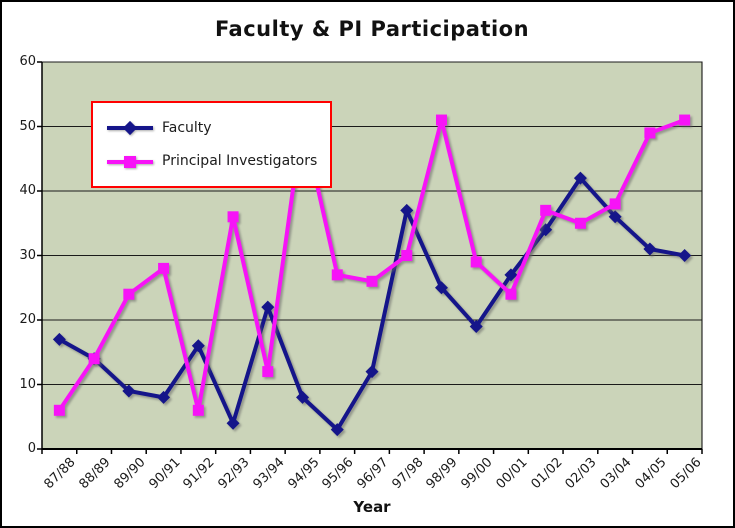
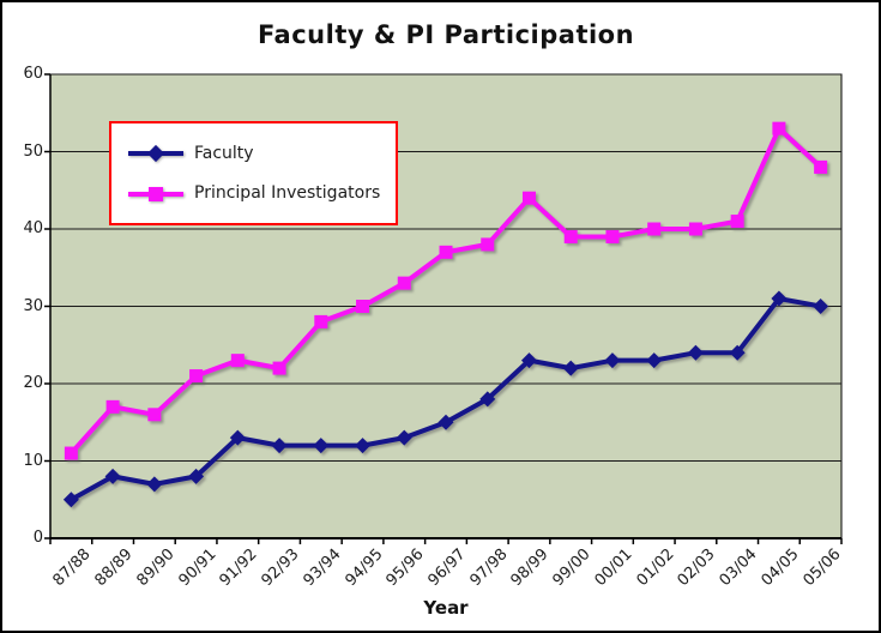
Faculty/87/88: 17 -> 5
Principal Investigators/87/88: 6 -> 11
Faculty/88/89: 14 -> 8
Principal Investigators/88/89: 14 -> 17
Faculty/89/90: 9 -> 7
Principal Investigators/89/90: 24 -> 16
Principal Investigators/90/91: 28 -> 21
Faculty/91/92: 16 -> 13
Principal Investigators/91/92: 6 -> 23
Faculty/92/93: 4 -> 12
Principal Investigators/92/93: 36 -> 22
Faculty/93/94: 22 -> 12
Principal Investigators/93/94: 12 -> 28
Faculty/94/95: 8 -> 12
Principal Investigators/94/95: 51 -> 30
Faculty/95/96: 3 -> 13
Principal Investigators/95/96: 27 -> 33
Faculty/96/97: 12 -> 15
Principal Investigators/96/97: 26 -> 37
Faculty/97/98: 37 -> 18
Principal Investigators/97/98: 30 -> 38
Faculty/98/99: 25 -> 23
Principal Investigators/98/99: 51 -> 44
Faculty/99/00: 19 -> 22
Principal Investigators/99/00: 29 -> 39
Faculty/00/01: 27 -> 23
Principal Investigators/00/01: 24 -> 39
Faculty/01/02: 34 -> 23
Principal Investigators/01/02: 37 -> 40
Faculty/02/03: 42 -> 24
Principal Investigators/02/03: 35 -> 40
Faculty/03/04: 36 -> 24
Principal Investigators/03/04: 38 -> 41
Principal Investigators/04/05: 49 -> 53
Principal Investigators/05/06: 51 -> 48
